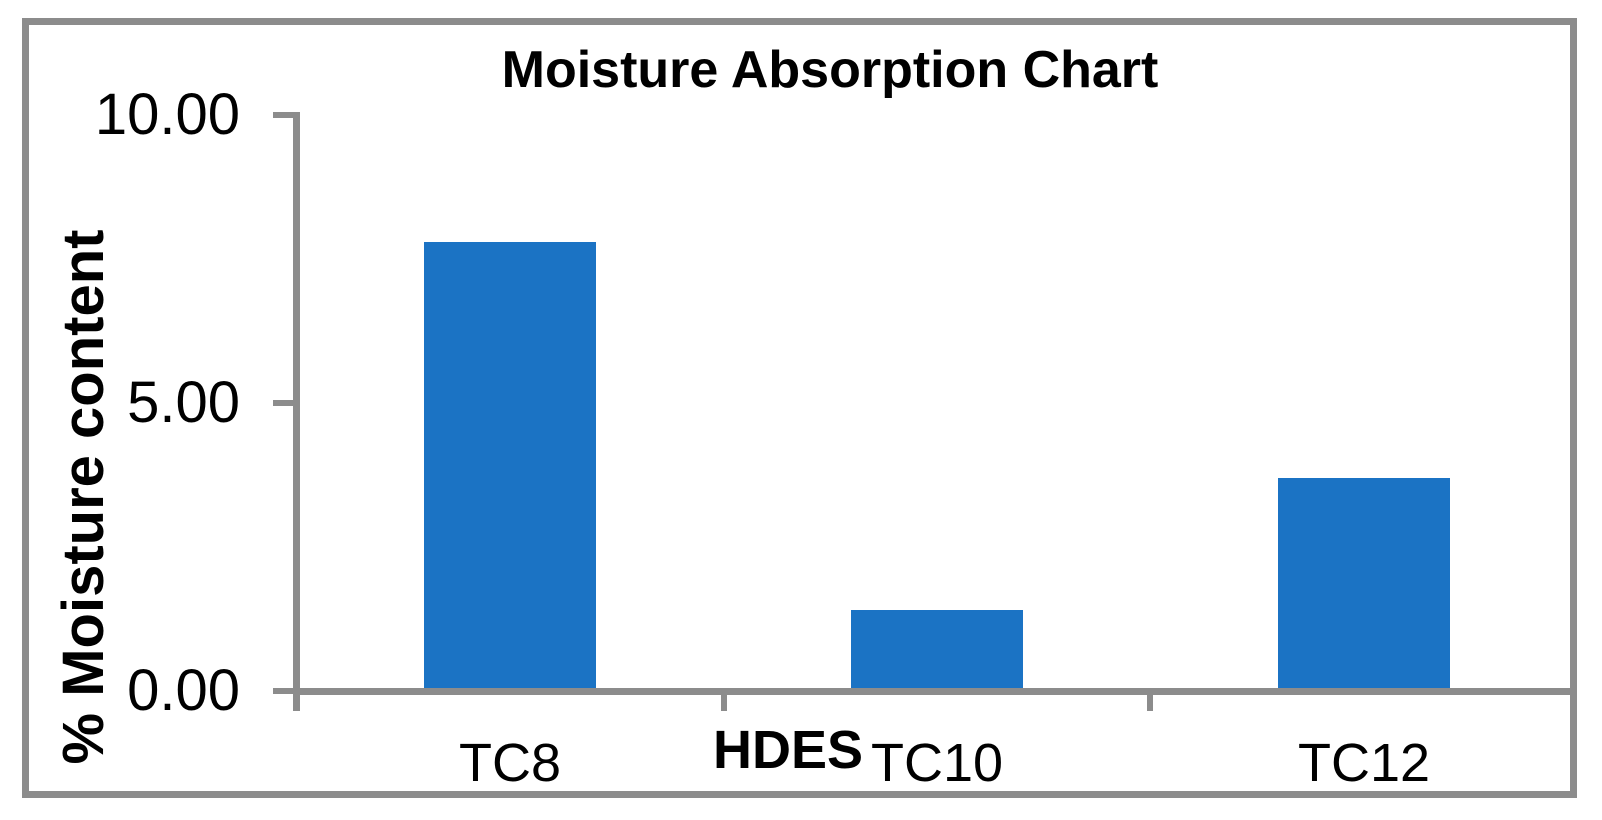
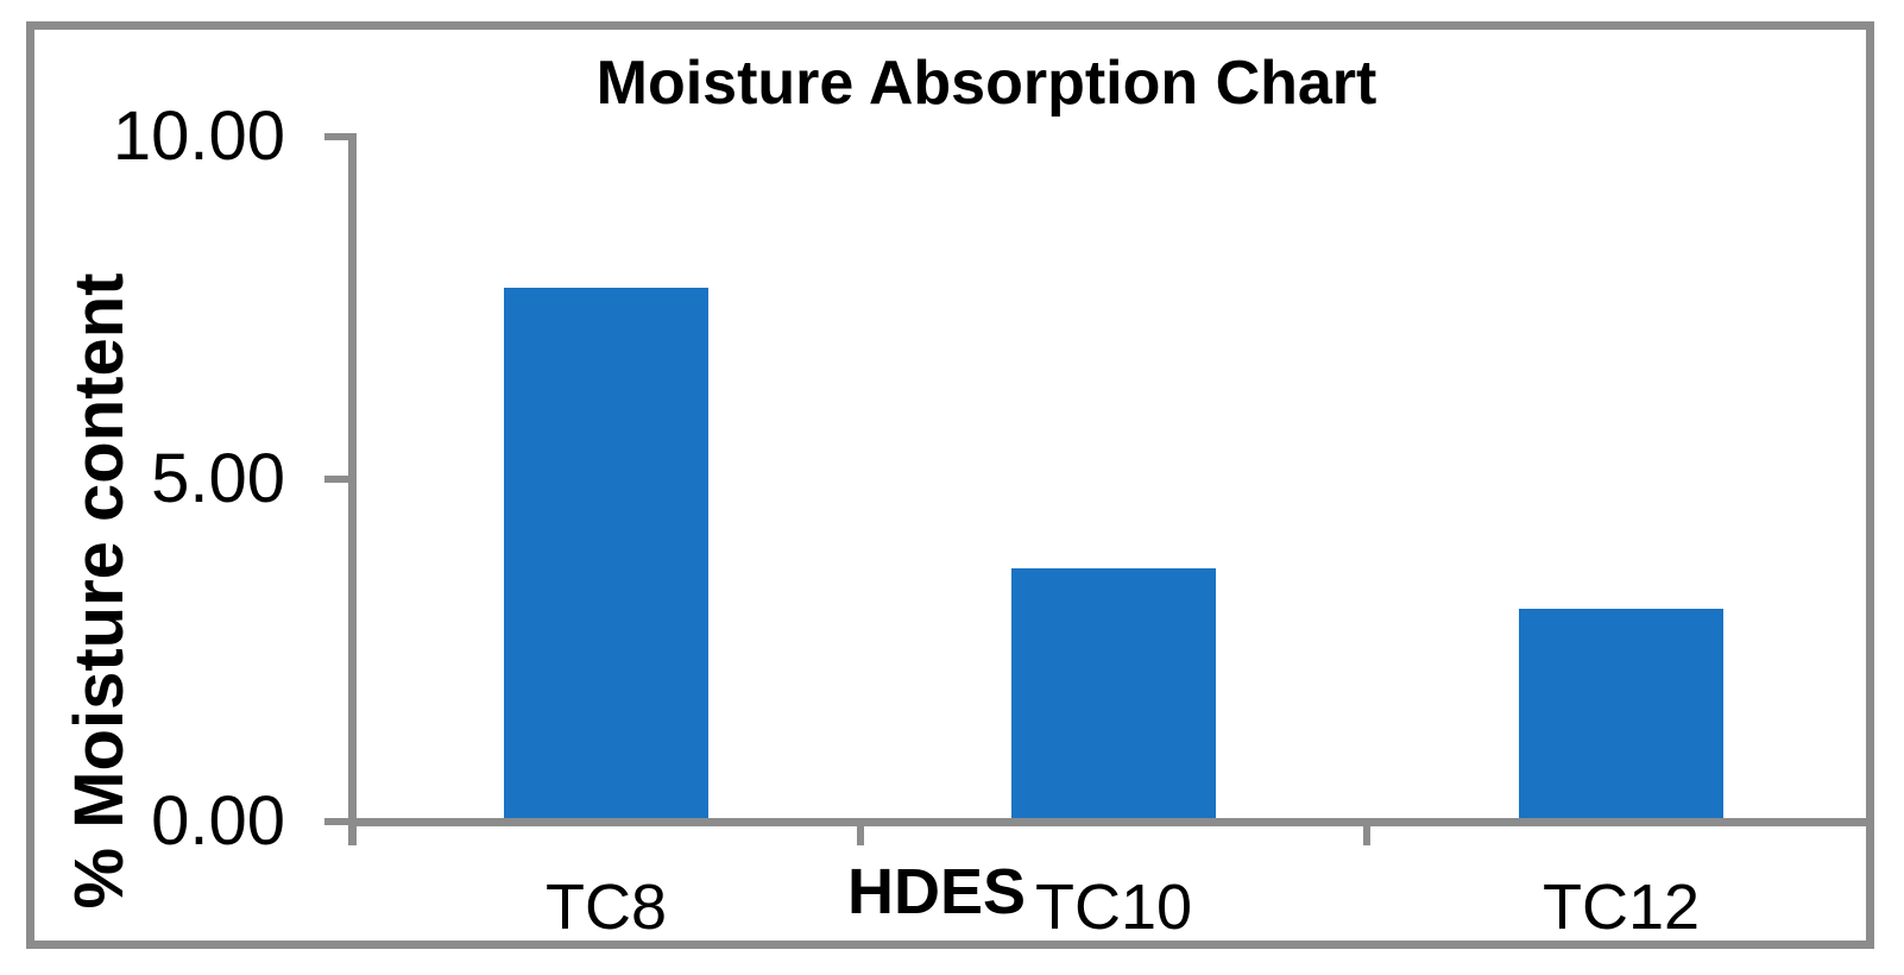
TC10: 1.4 -> 3.7
TC12: 3.7 -> 3.1
